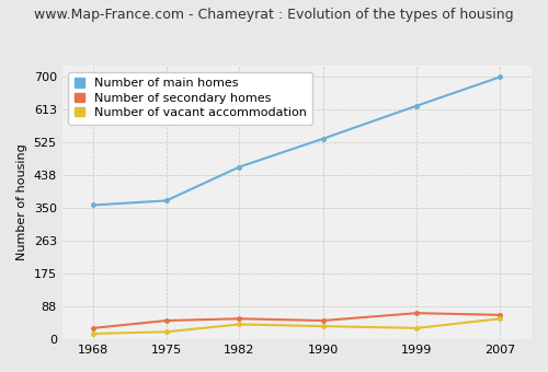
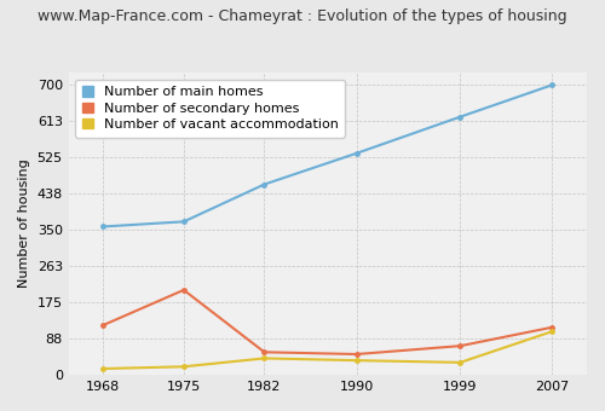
Number of secondary homes/1968: 30 -> 120
Number of secondary homes/1975: 50 -> 205
Number of secondary homes/2007: 65 -> 115
Number of vacant accommodation/2007: 55 -> 105
